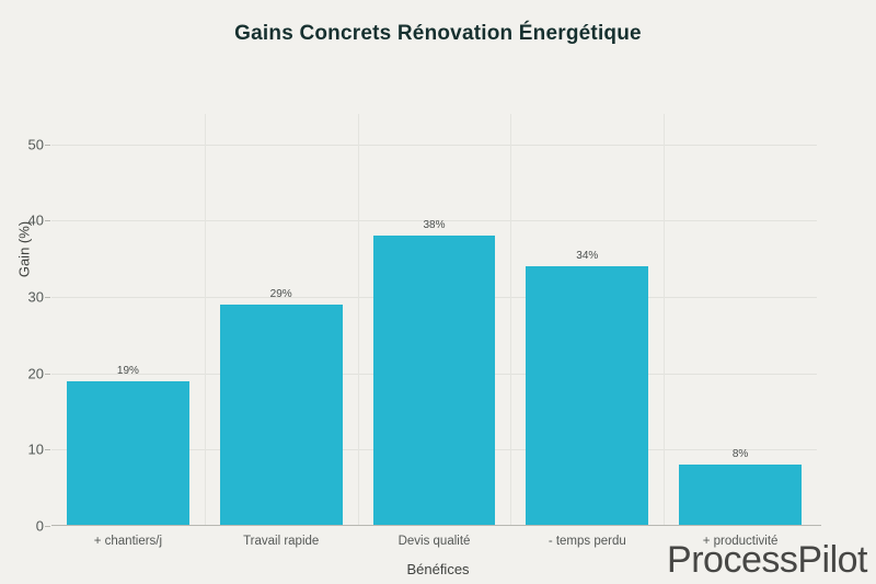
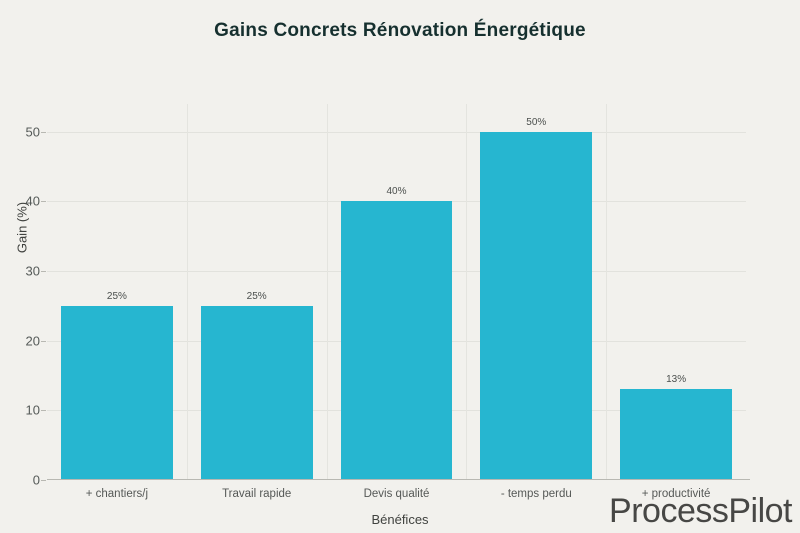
+ chantiers/j: 19% -> 25%
Travail rapide: 29% -> 25%
Devis qualité: 38% -> 40%
- temps perdu: 34% -> 50%
+ productivité: 8% -> 13%
